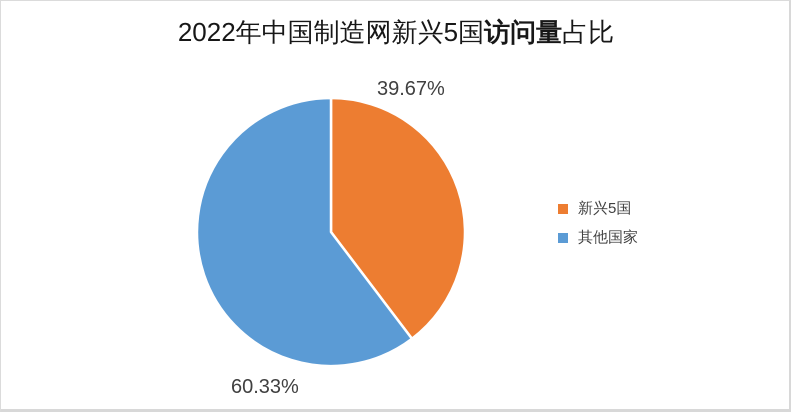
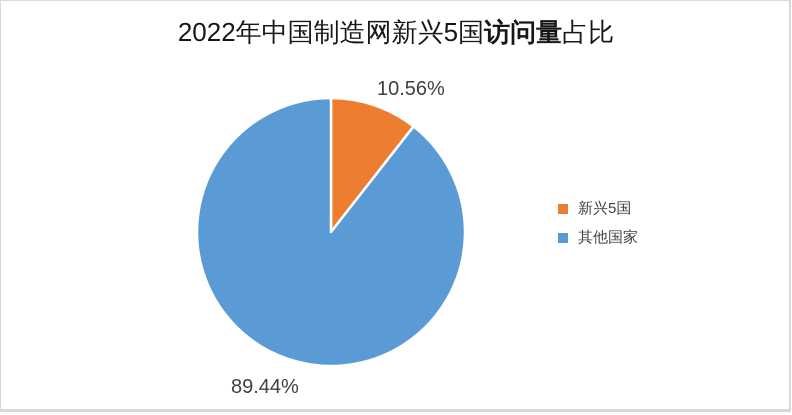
新兴5国: 39.67% -> 10.56%
其他国家: 60.33% -> 89.44%
